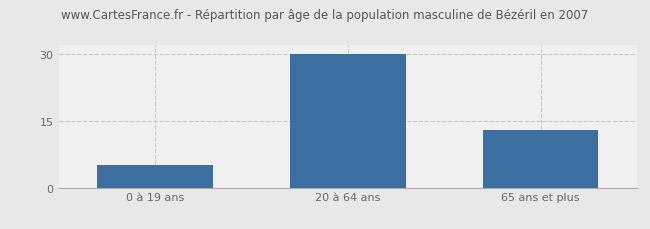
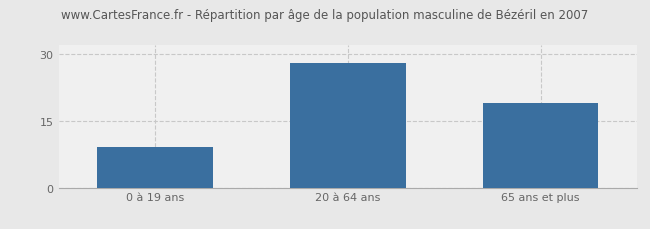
0 à 19 ans: 5 -> 9
20 à 64 ans: 30 -> 28
65 ans et plus: 13 -> 19
